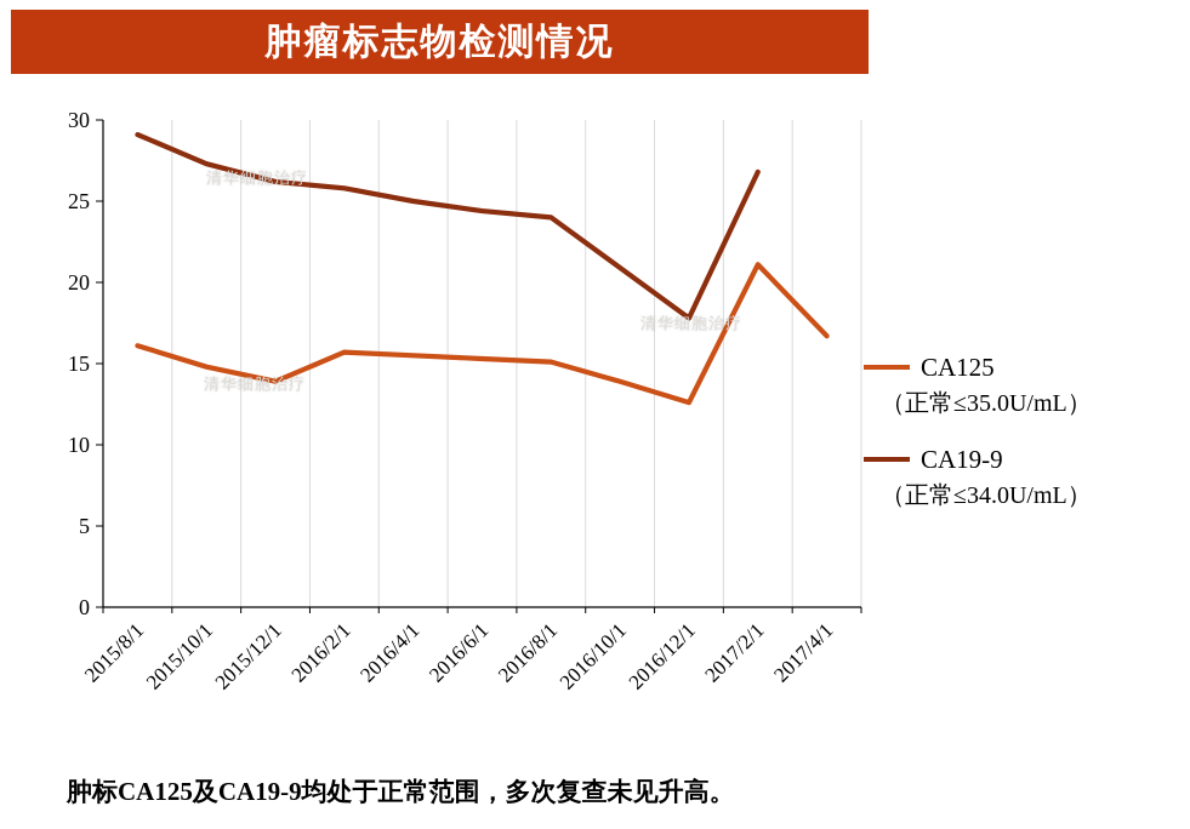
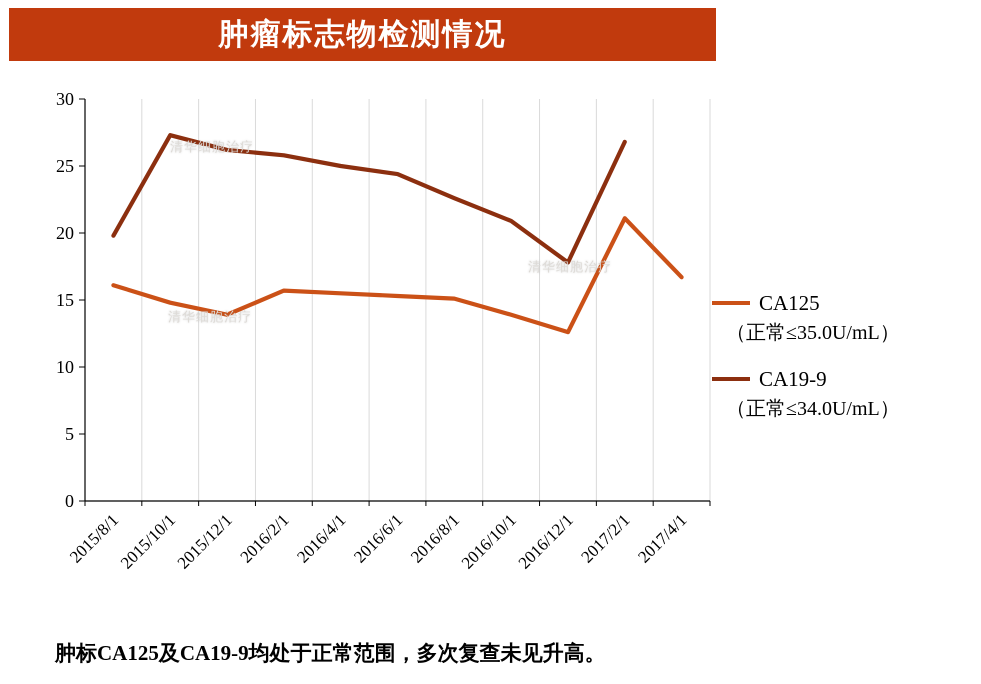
CA19-9/2015/8/1: 29.1 -> 19.8
CA19-9/2016/8/1: 24.0 -> 22.6
